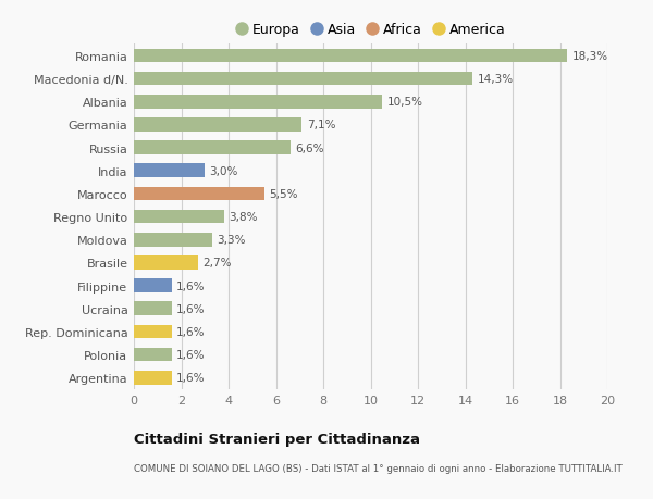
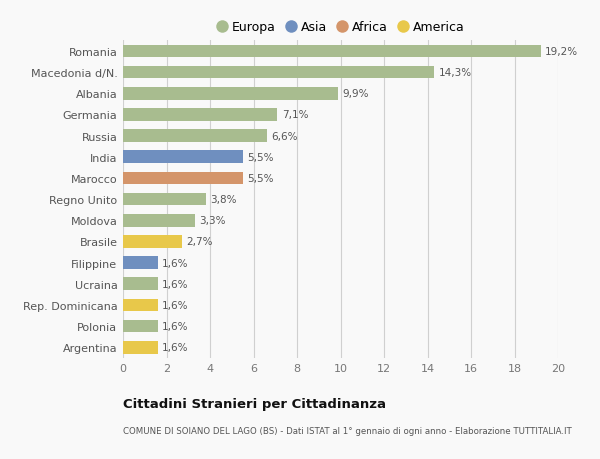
Romania: 18,3% -> 19,2%
Albania: 10,5% -> 9,9%
India: 3,0% -> 5,5%
